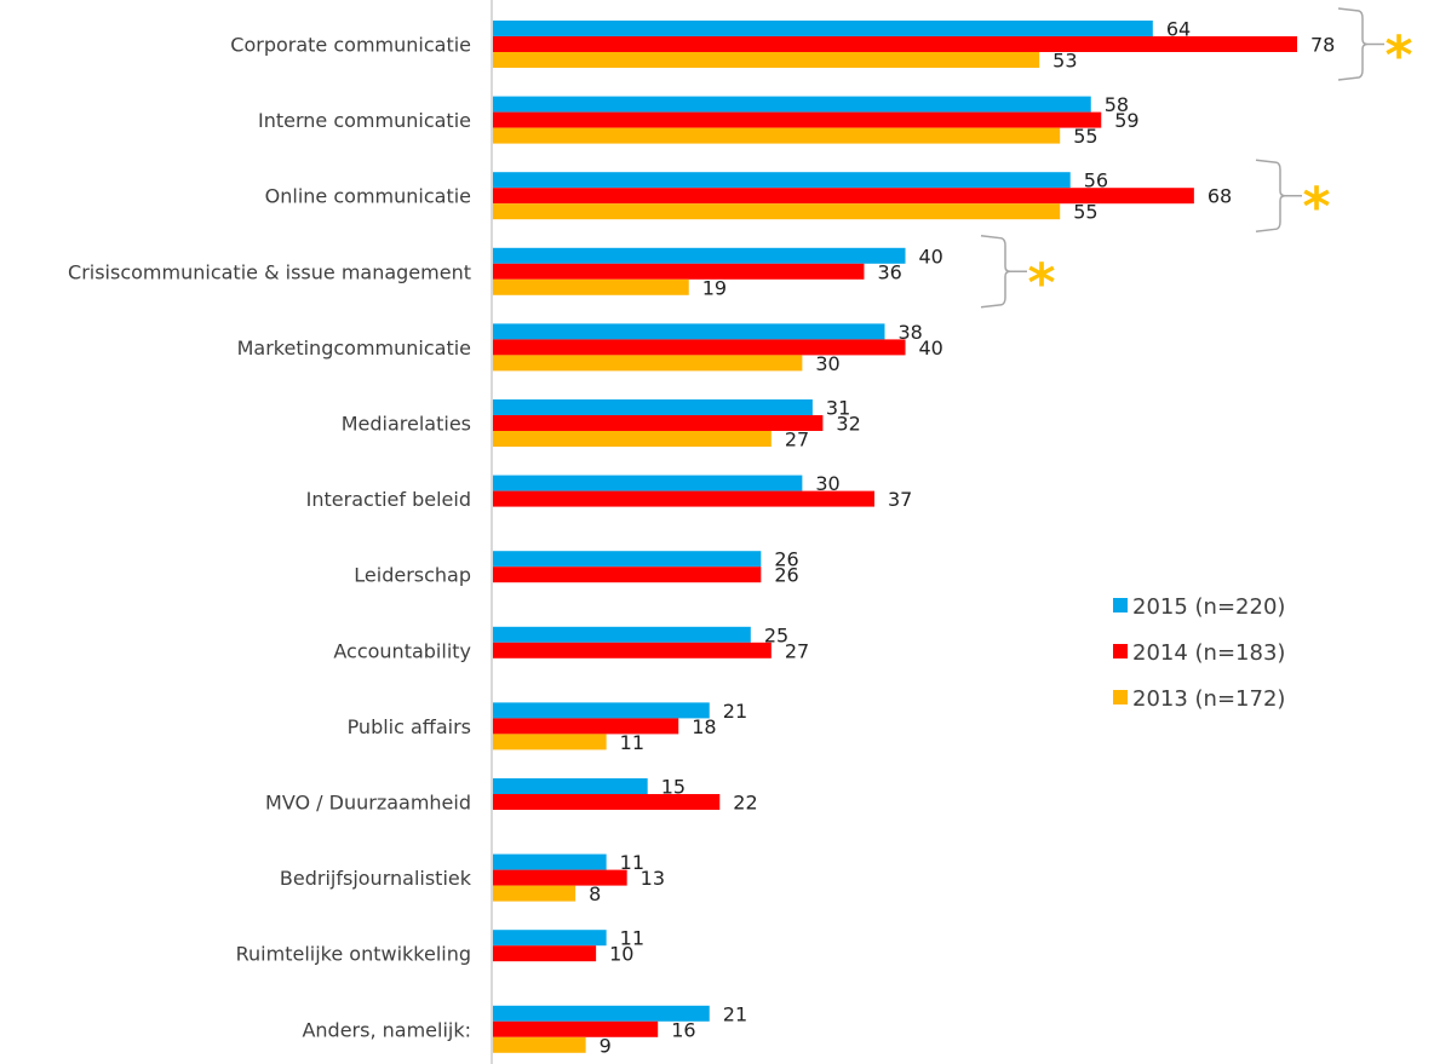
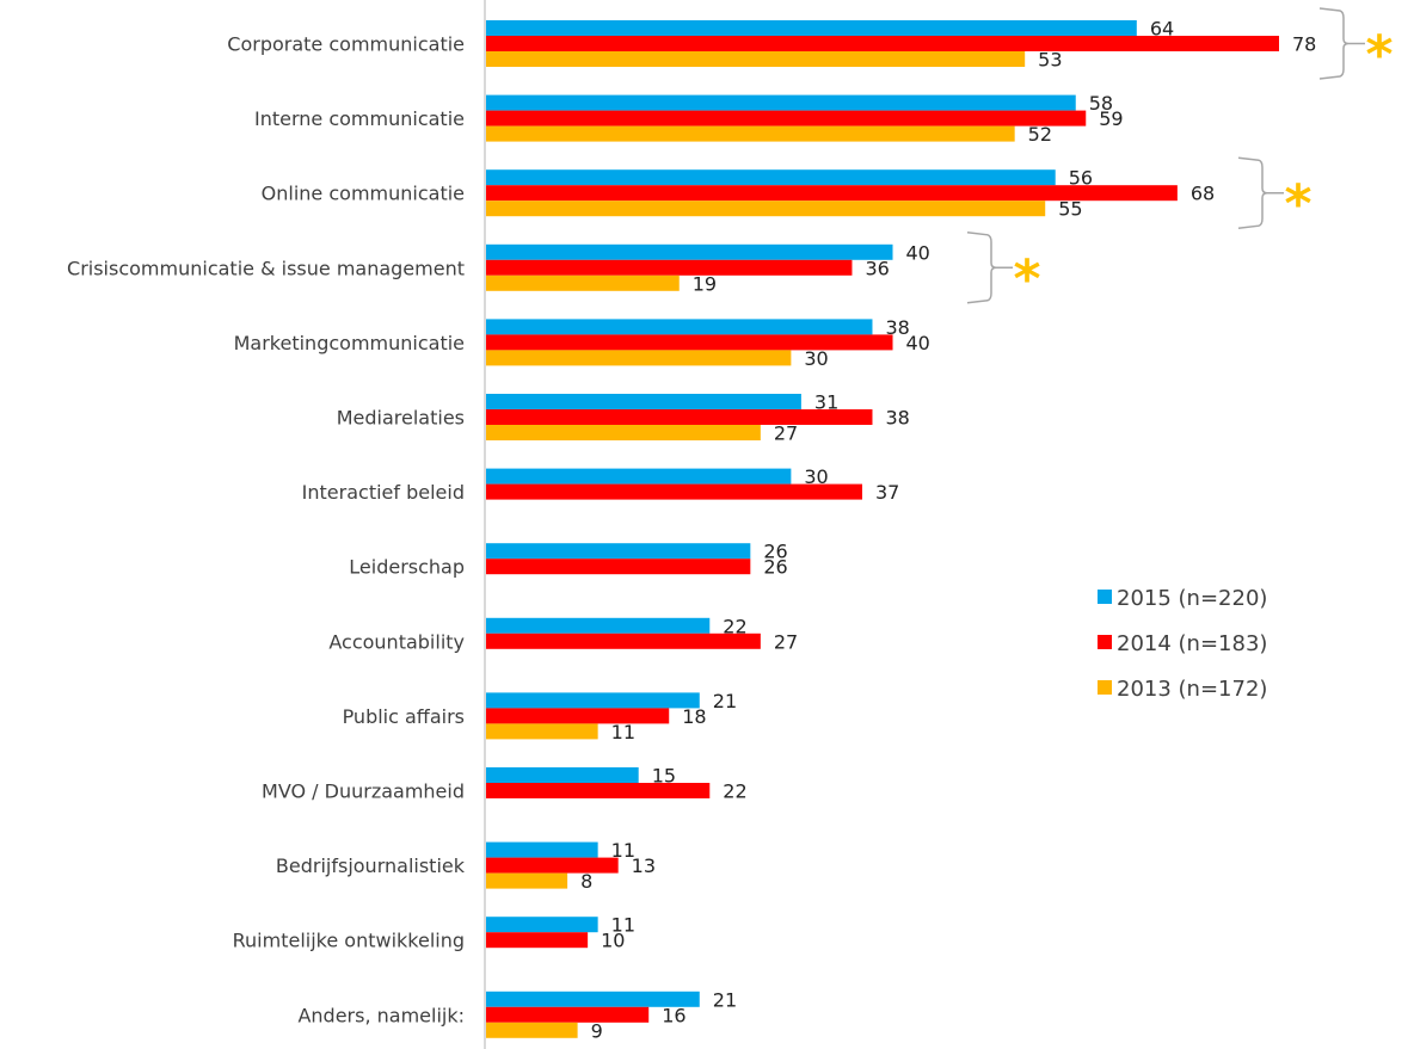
2013 (n=172)/Interne communicatie: 55 -> 52
2014 (n=183)/Mediarelaties: 32 -> 38
2015 (n=220)/Accountability: 25 -> 22
